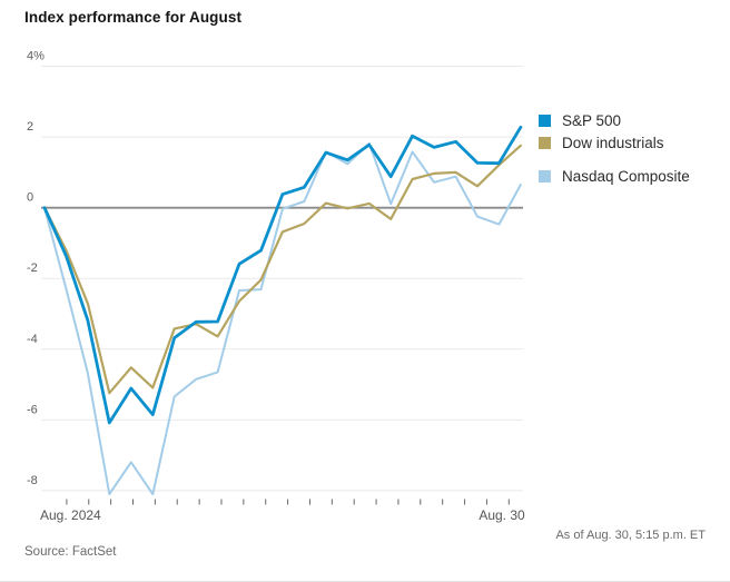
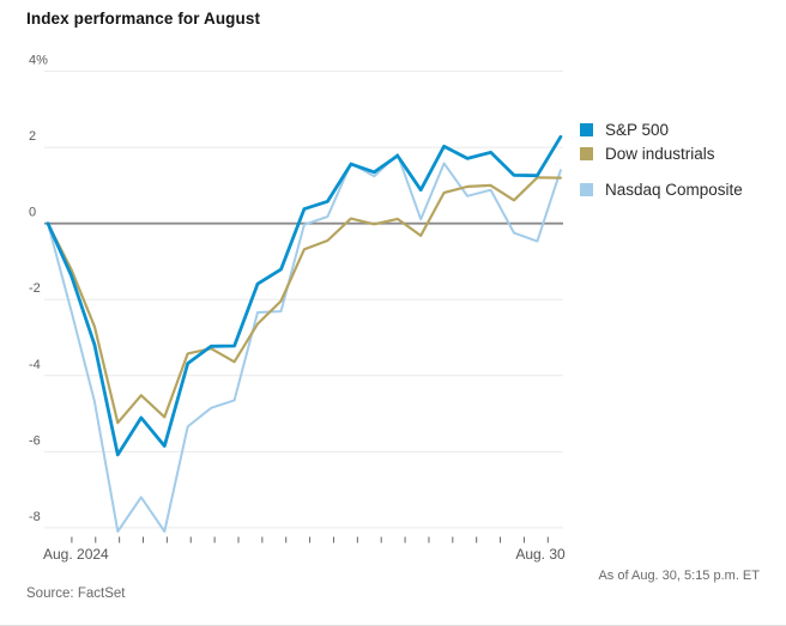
Dow industrials/Aug. 30: 1.8% -> 1.2%
Nasdaq Composite/Aug. 30: 0.7% -> 1.4%
